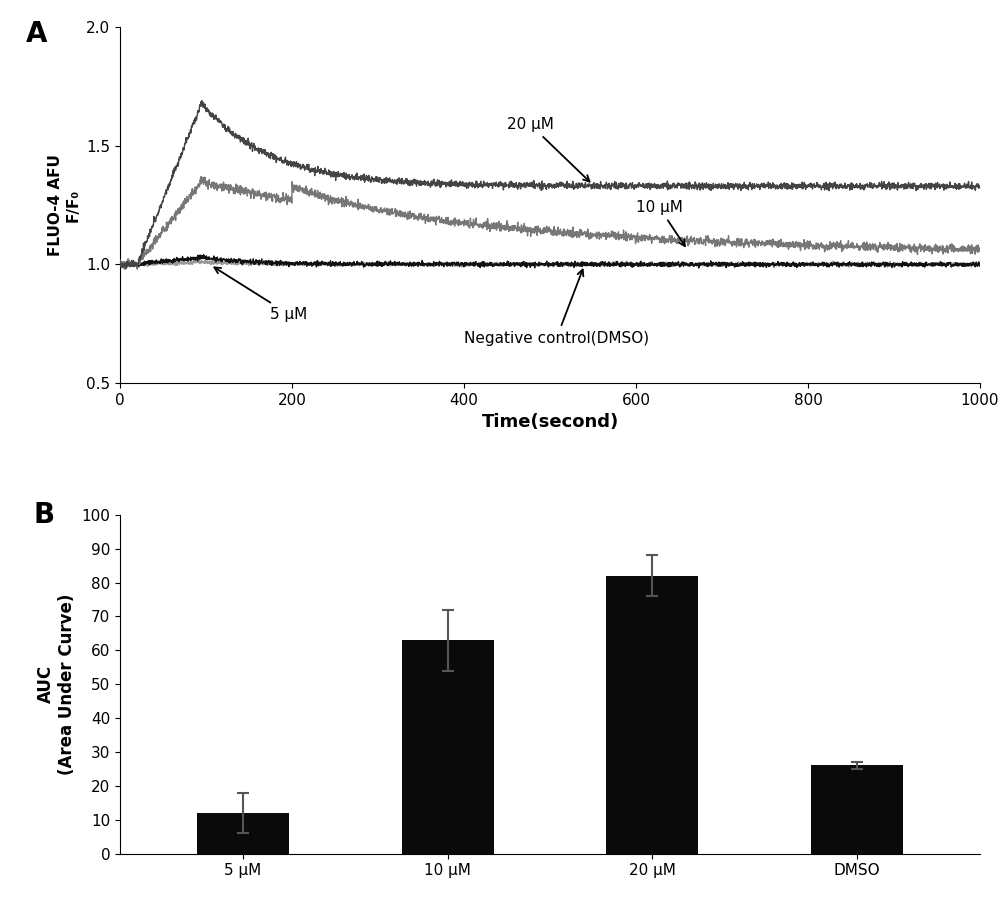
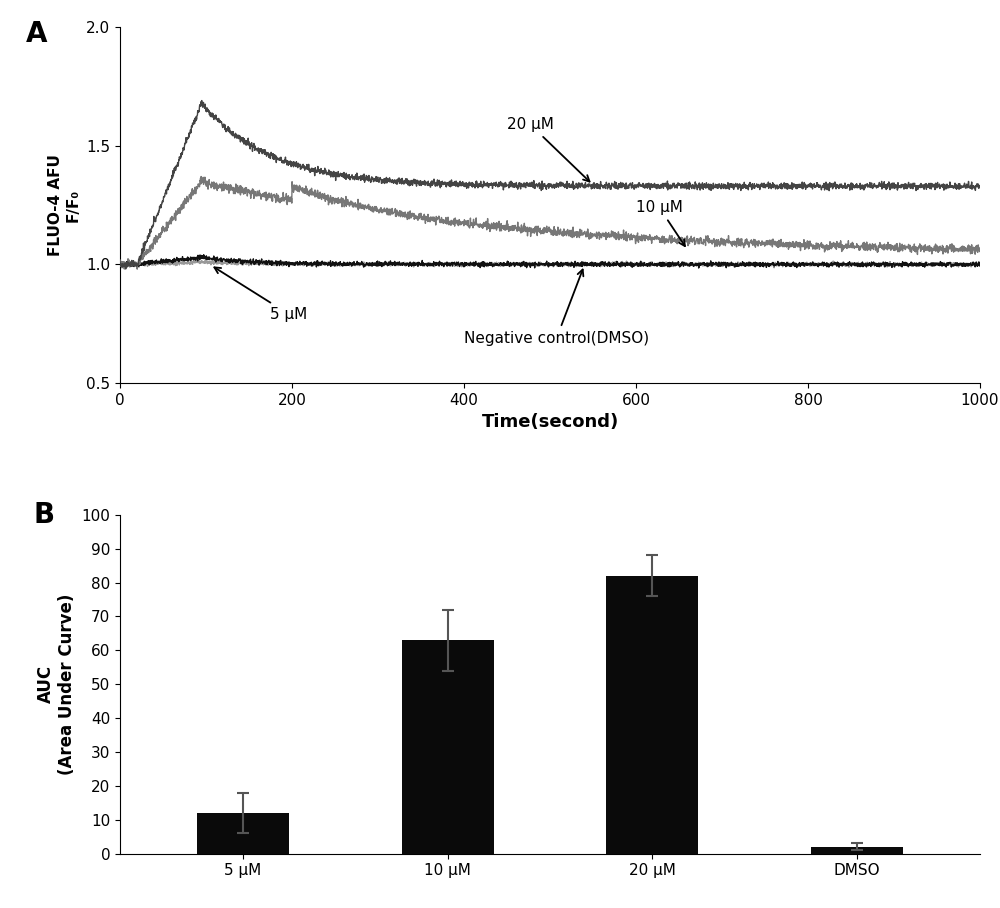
DMSO: 26 -> 2
